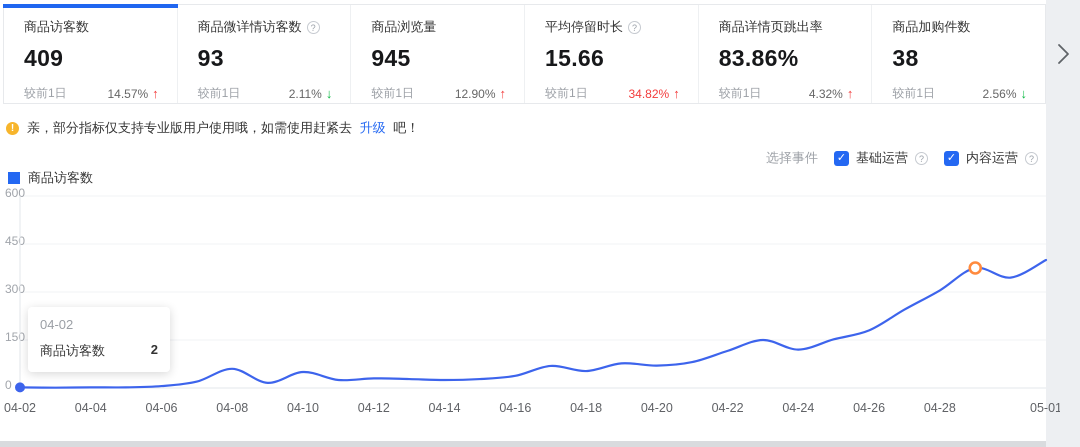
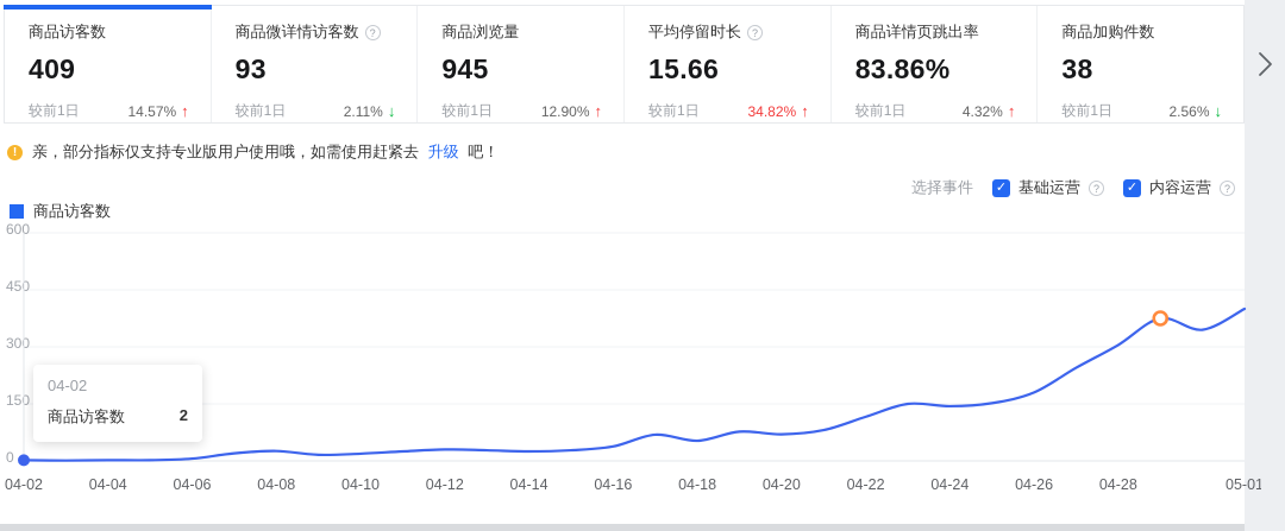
04-08: 60 -> 30
04-10: 50 -> 20
04-24: 120 -> 140
